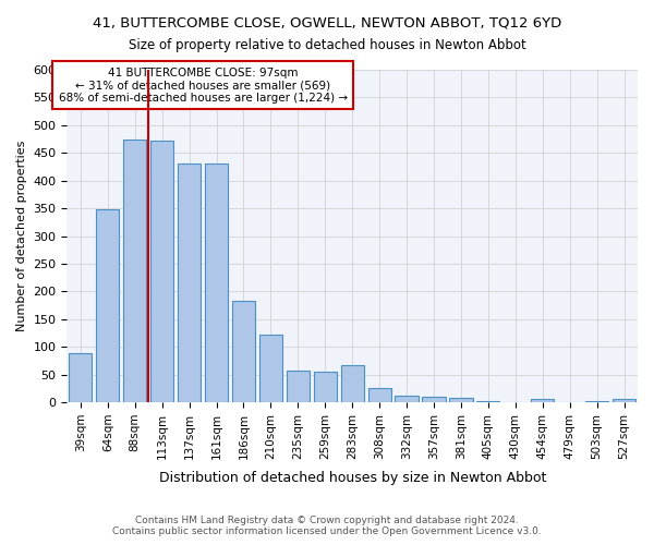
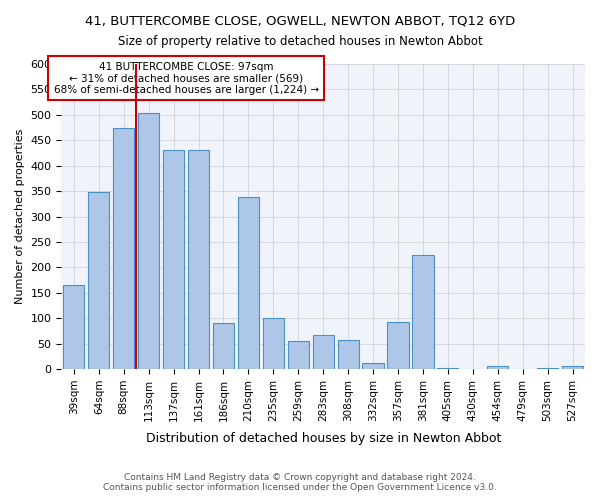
39sqm: 88 -> 166
113sqm: 473 -> 504
186sqm: 183 -> 90
210sqm: 122 -> 338
235sqm: 57 -> 100
308sqm: 25 -> 58
357sqm: 9 -> 92
381sqm: 7 -> 224
